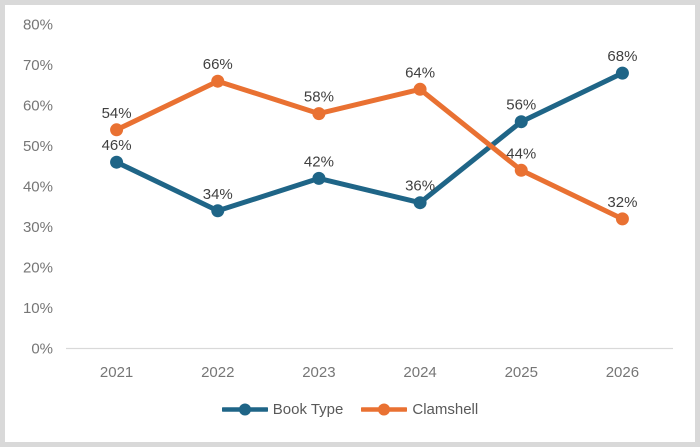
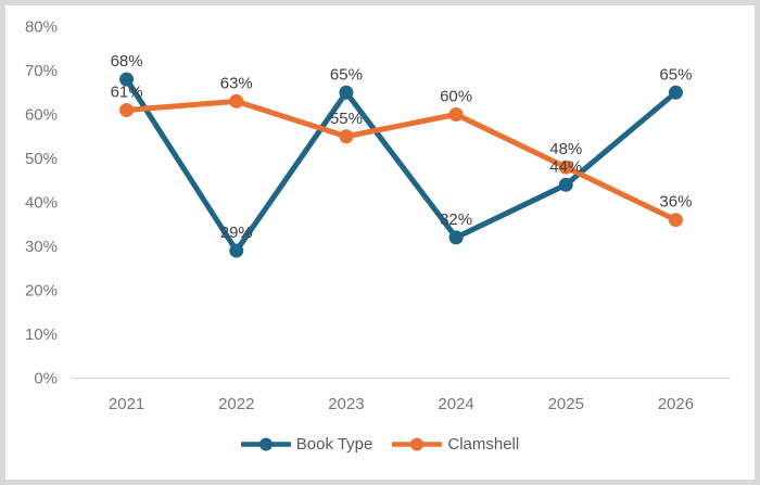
Book Type/2021: 46% -> 68%
Clamshell/2021: 54% -> 61%
Book Type/2022: 34% -> 29%
Clamshell/2022: 66% -> 63%
Book Type/2023: 42% -> 65%
Clamshell/2023: 58% -> 55%
Book Type/2024: 36% -> 32%
Clamshell/2024: 64% -> 60%
Book Type/2025: 56% -> 44%
Clamshell/2025: 44% -> 48%
Book Type/2026: 68% -> 65%
Clamshell/2026: 32% -> 36%
